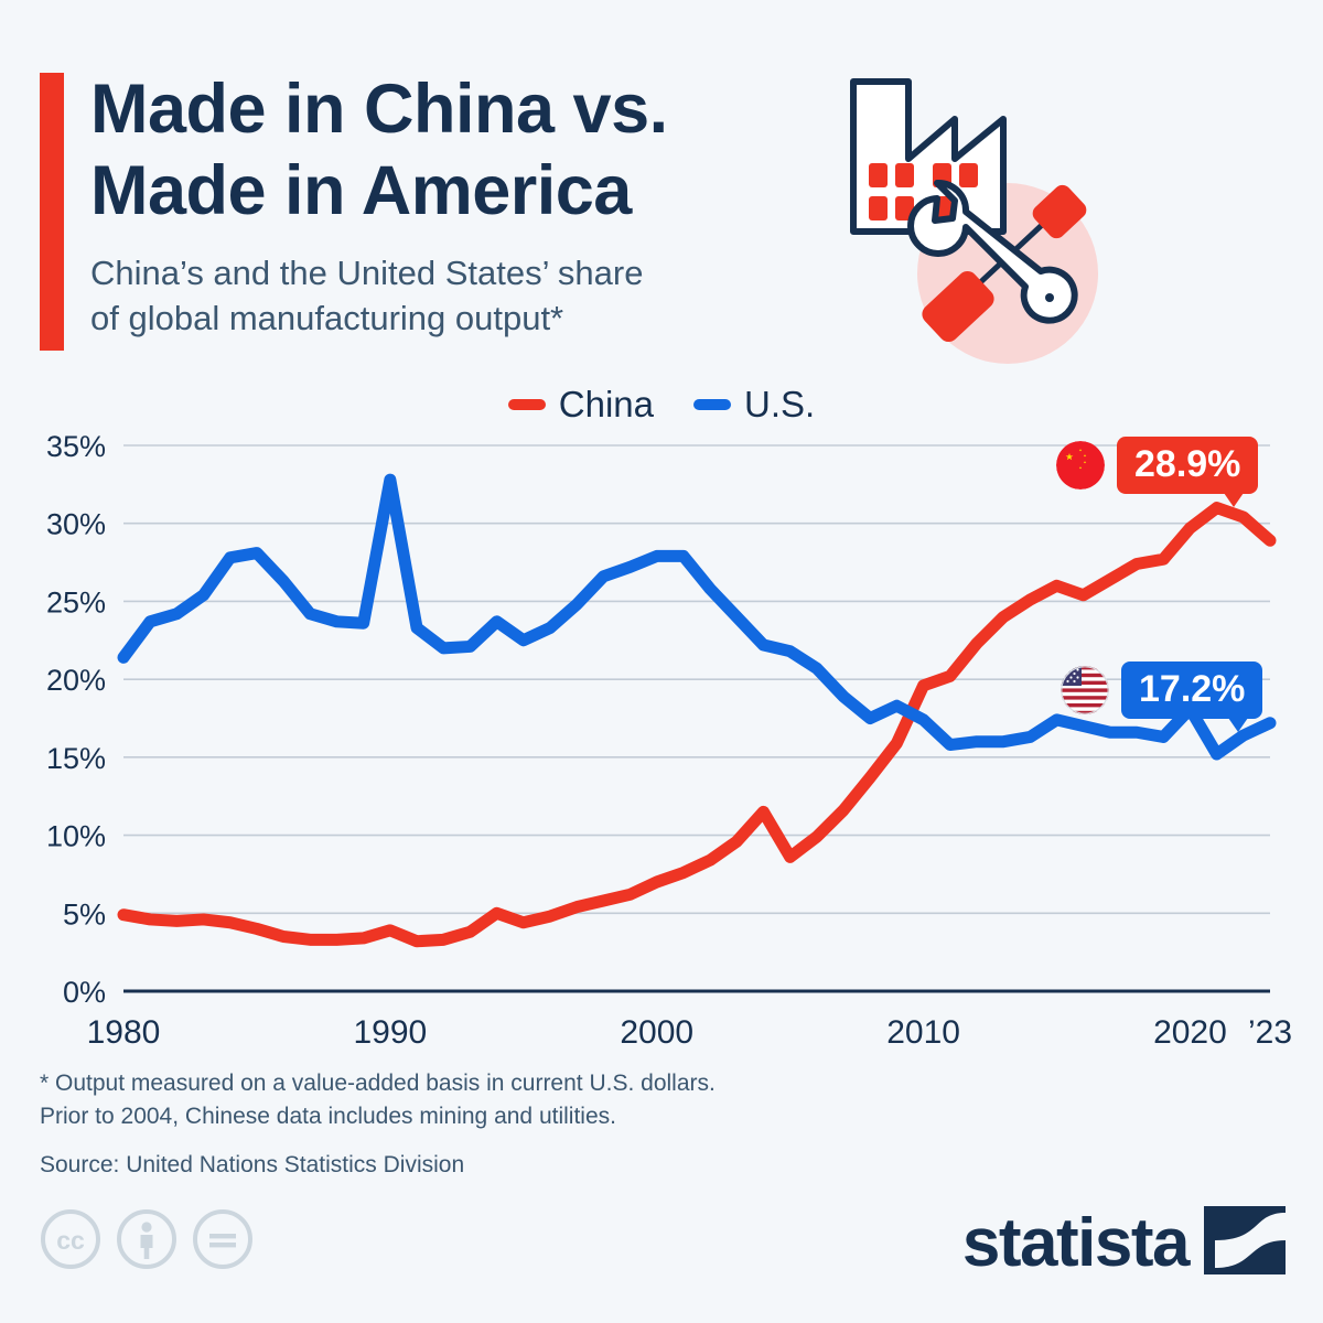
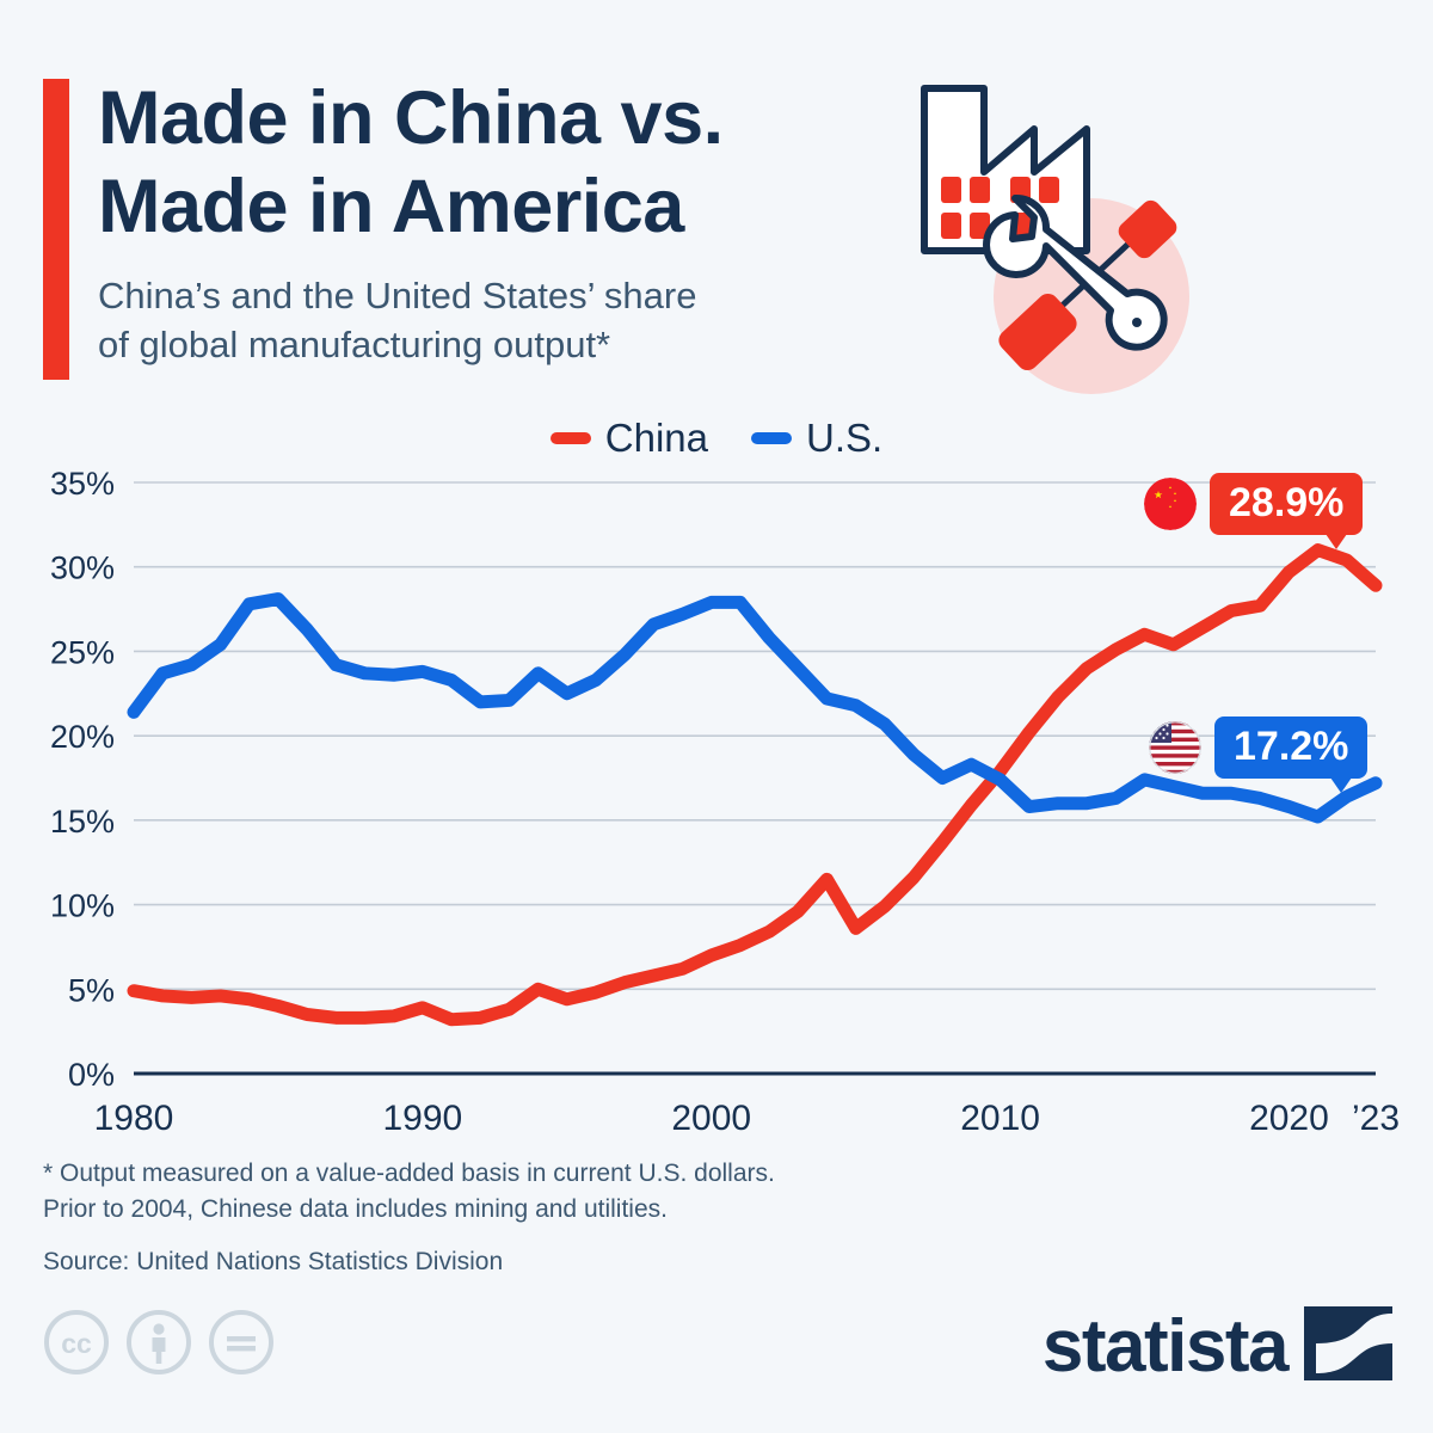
U.S./1990: 32.8% -> 23.8%
China/2010: 19.6% -> 17.9%
U.S./2020: 18.1% -> 15.8%
